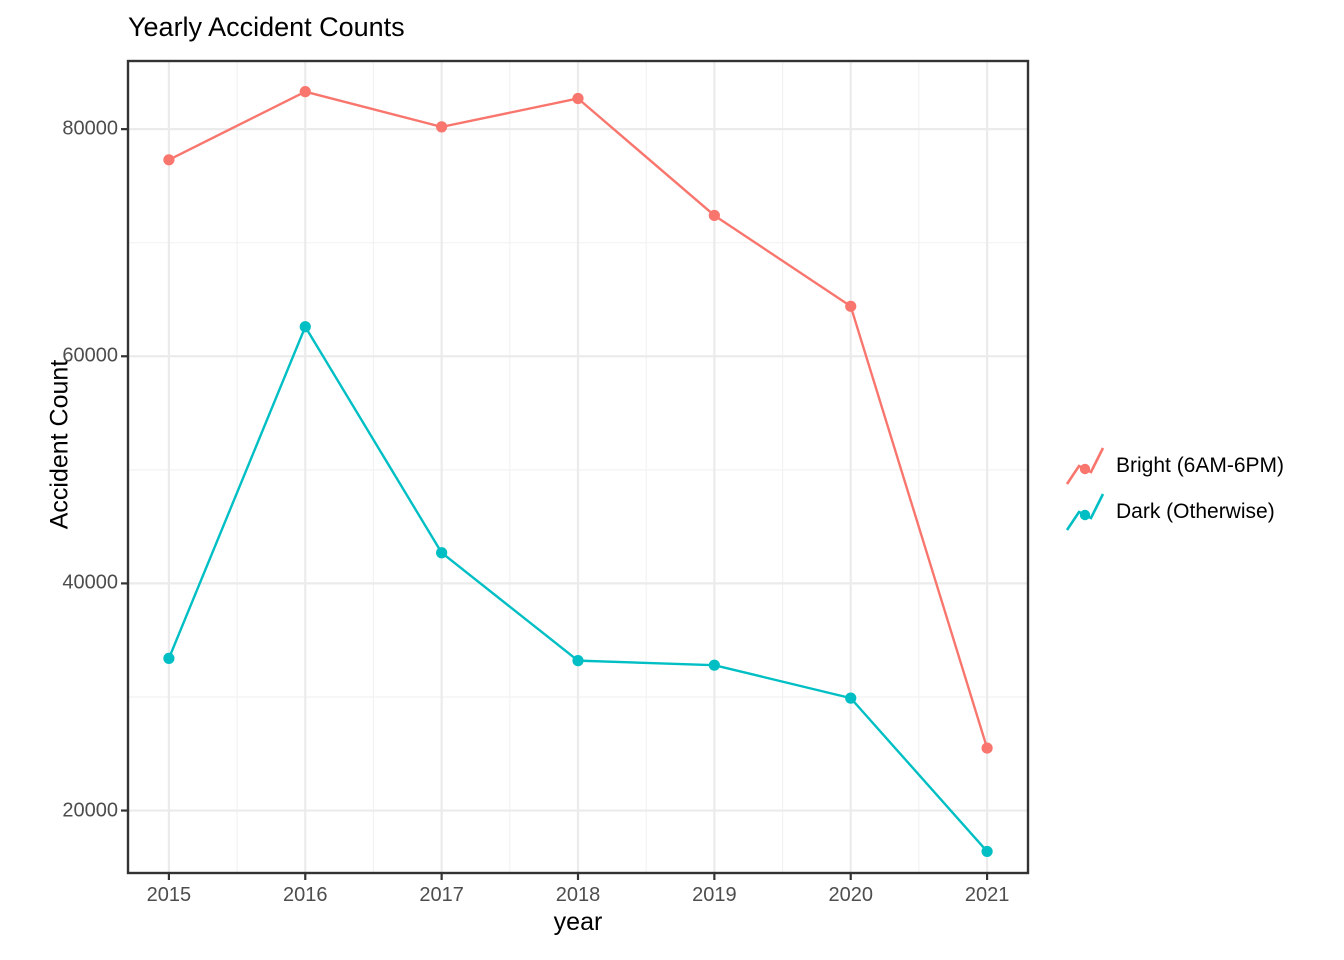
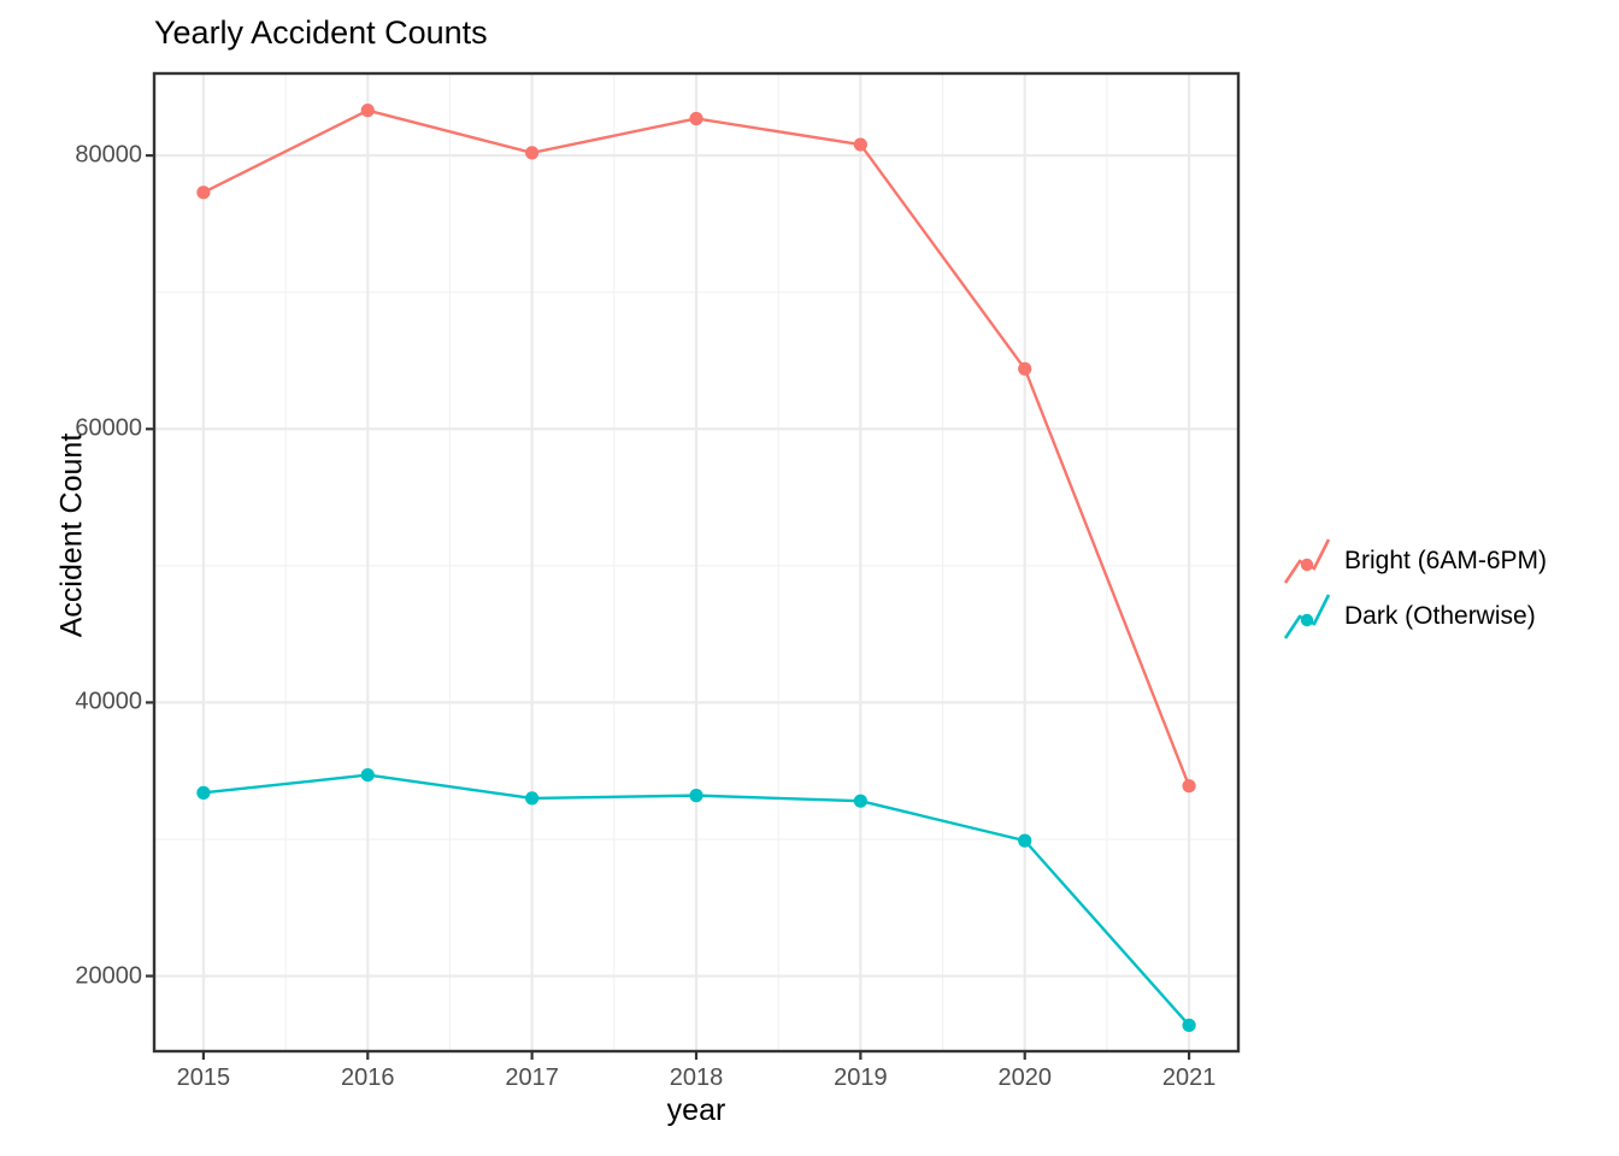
Dark (Otherwise)/2016: 62600 -> 34700
Dark (Otherwise)/2017: 42700 -> 33000
Bright (6AM-6PM)/2019: 72400 -> 80800
Bright (6AM-6PM)/2021: 25500 -> 33900
